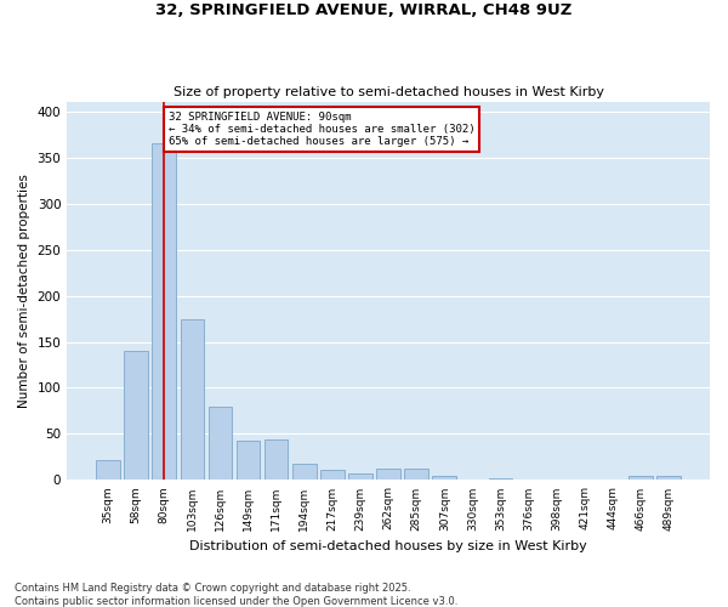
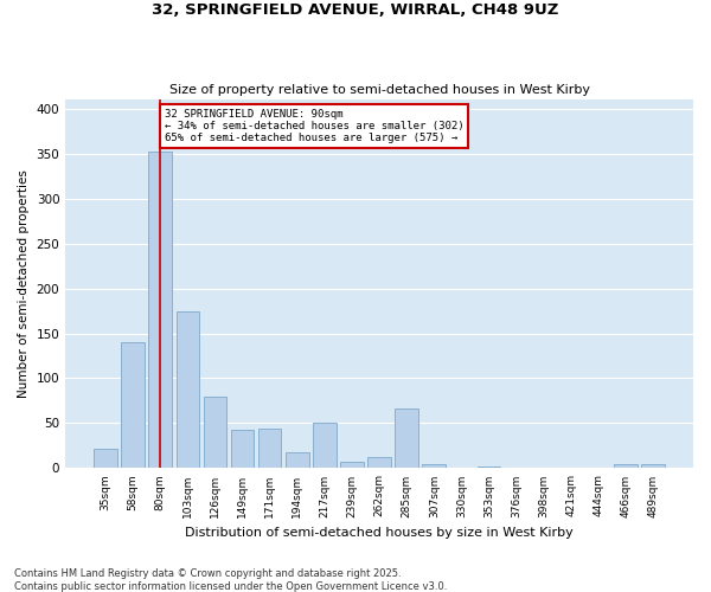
80sqm: 365 -> 352
217sqm: 11 -> 50
285sqm: 13 -> 66
